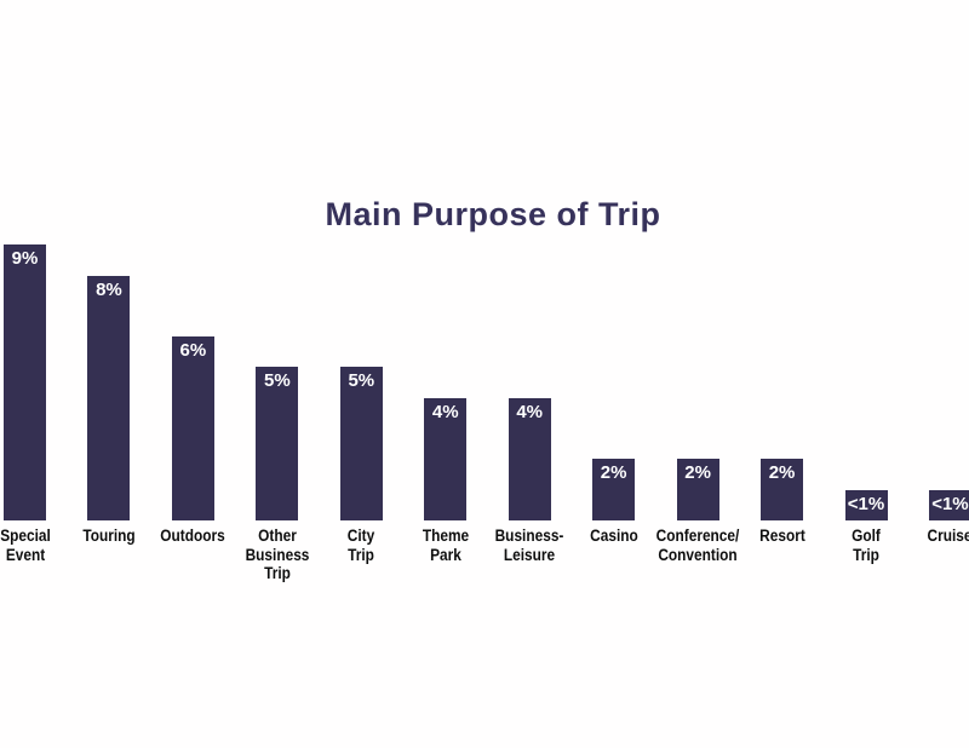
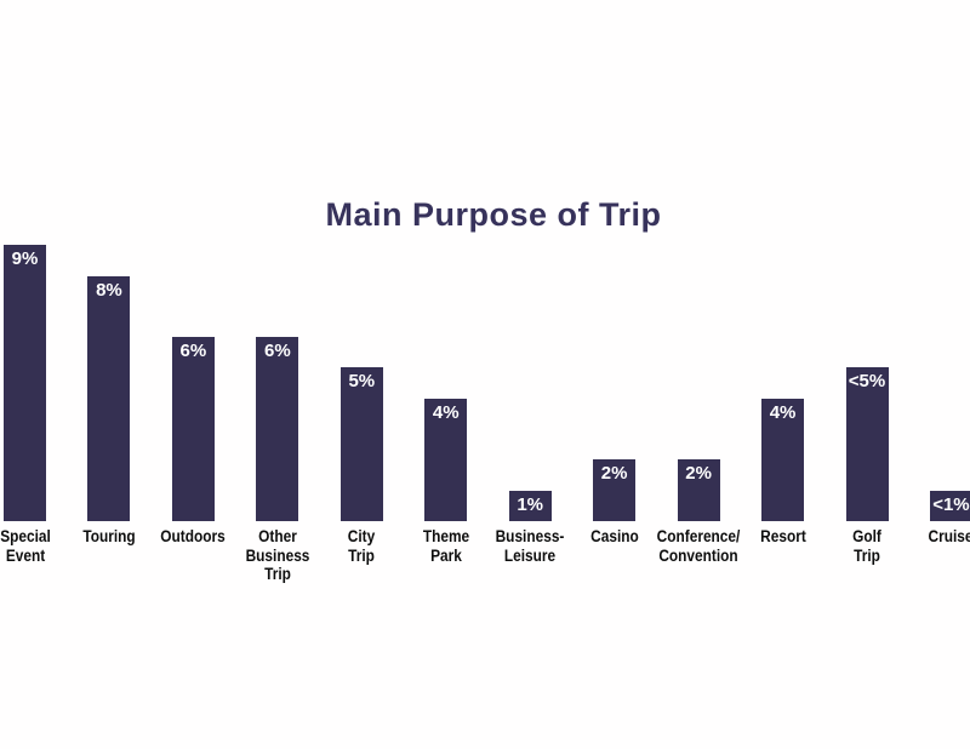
Other Business Trip: 5% -> 6%
Business-Leisure: 4% -> 1%
Resort: 2% -> 4%
Golf Trip: 1 -> 5
